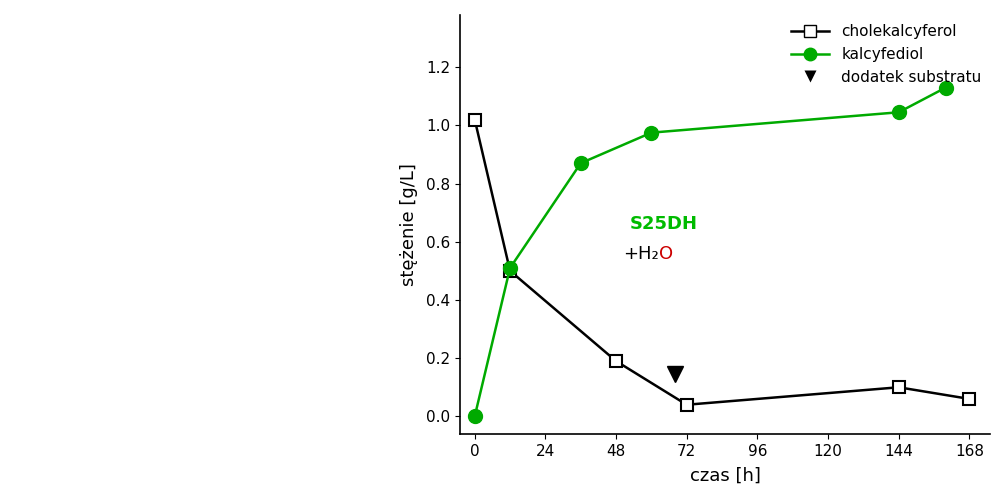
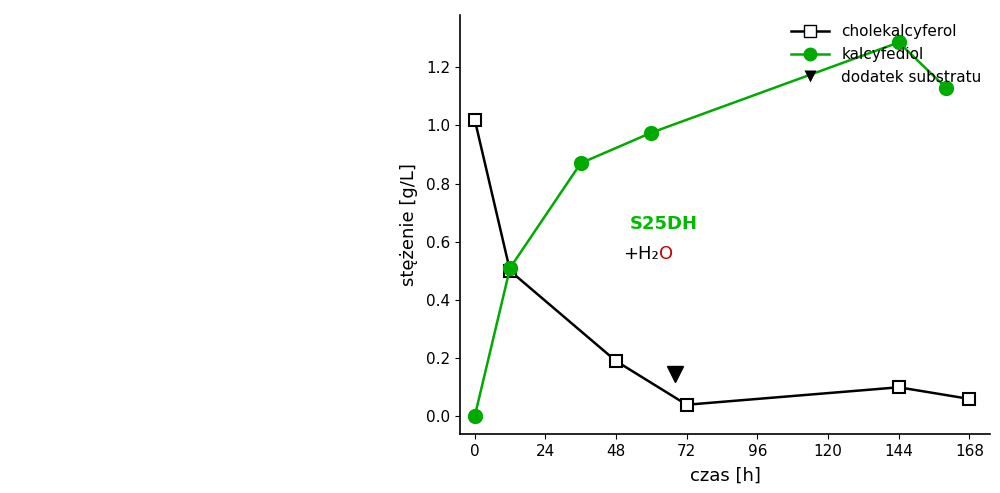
kalcyfediol/144: 1.045 -> 1.285
